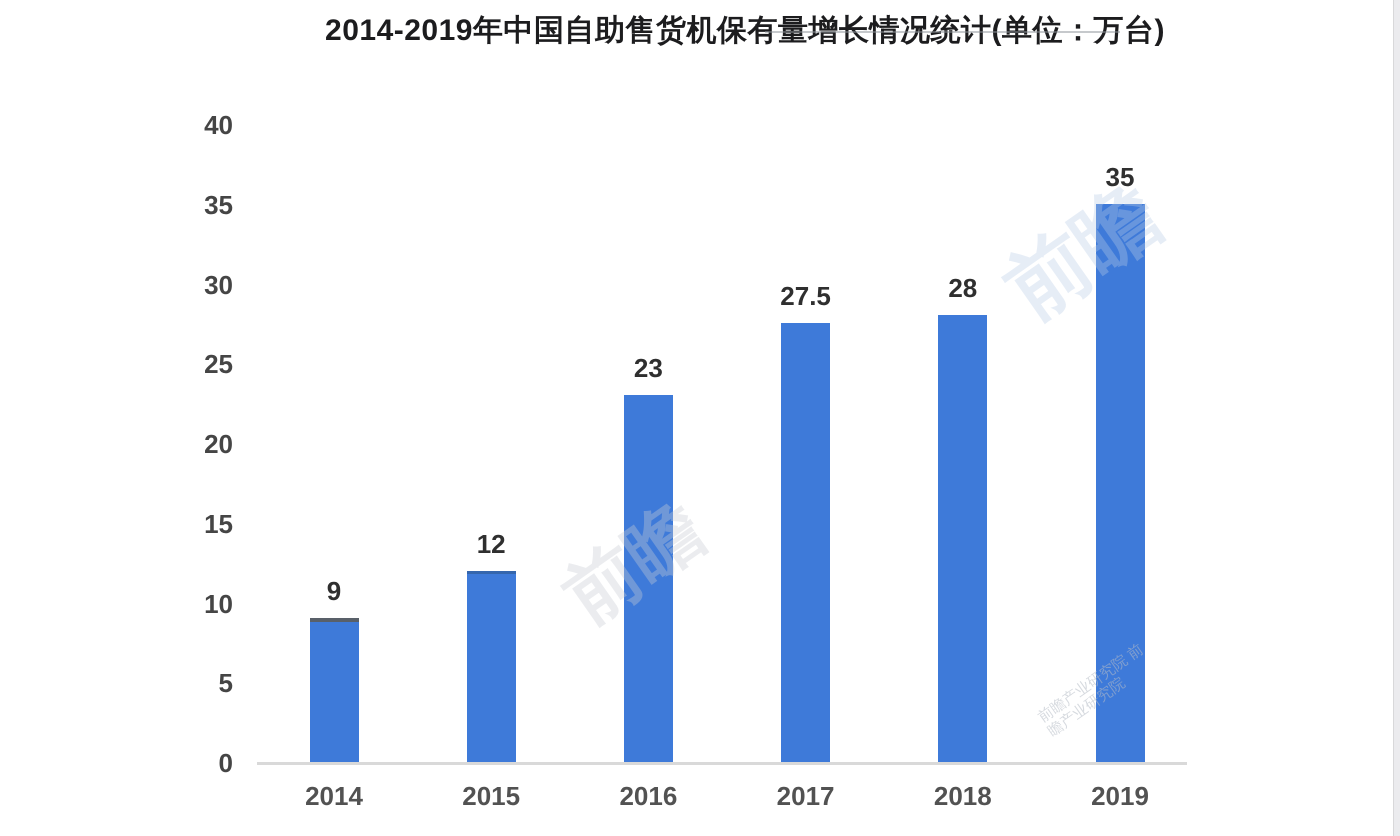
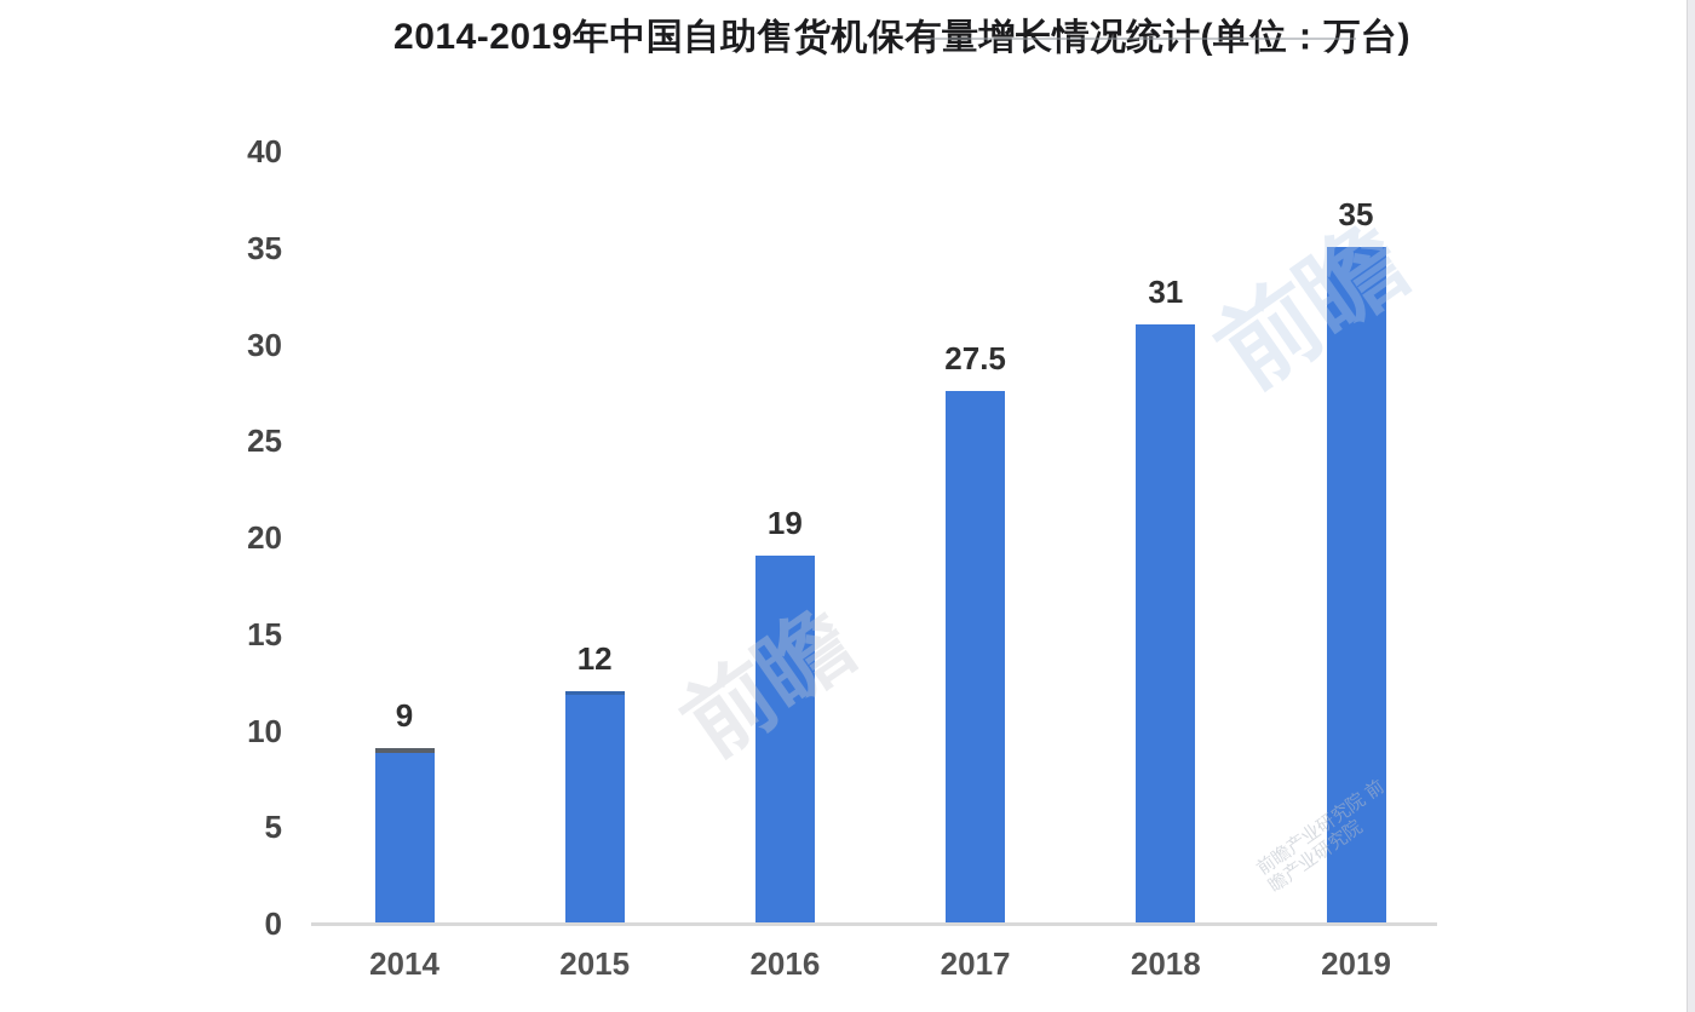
2016: 23 -> 19
2018: 28 -> 31
